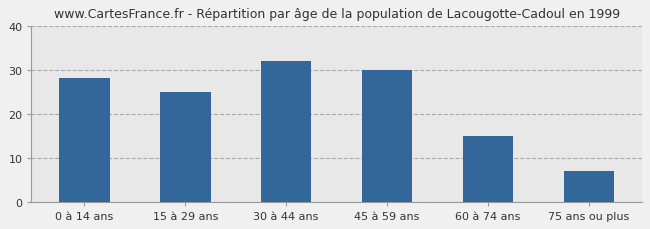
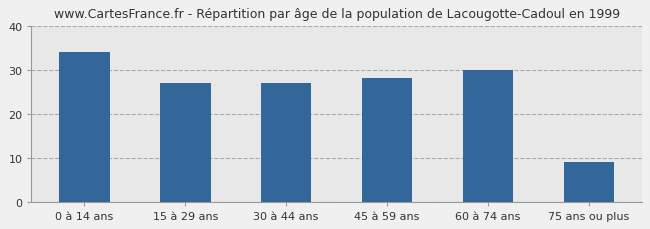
0 à 14 ans: 28 -> 34
15 à 29 ans: 25 -> 27
30 à 44 ans: 32 -> 27
45 à 59 ans: 30 -> 28
60 à 74 ans: 15 -> 30
75 ans ou plus: 7 -> 9
